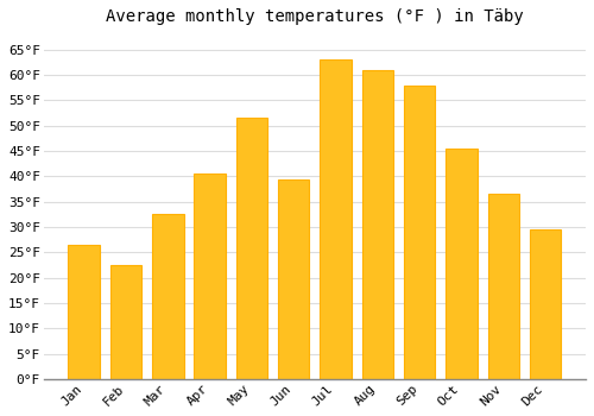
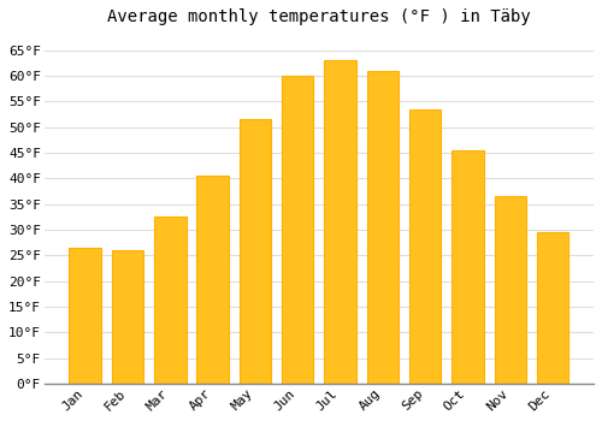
Feb: 22.5°F -> 26.0°F
Jun: 39.5°F -> 60.0°F
Sep: 58.0°F -> 53.5°F
